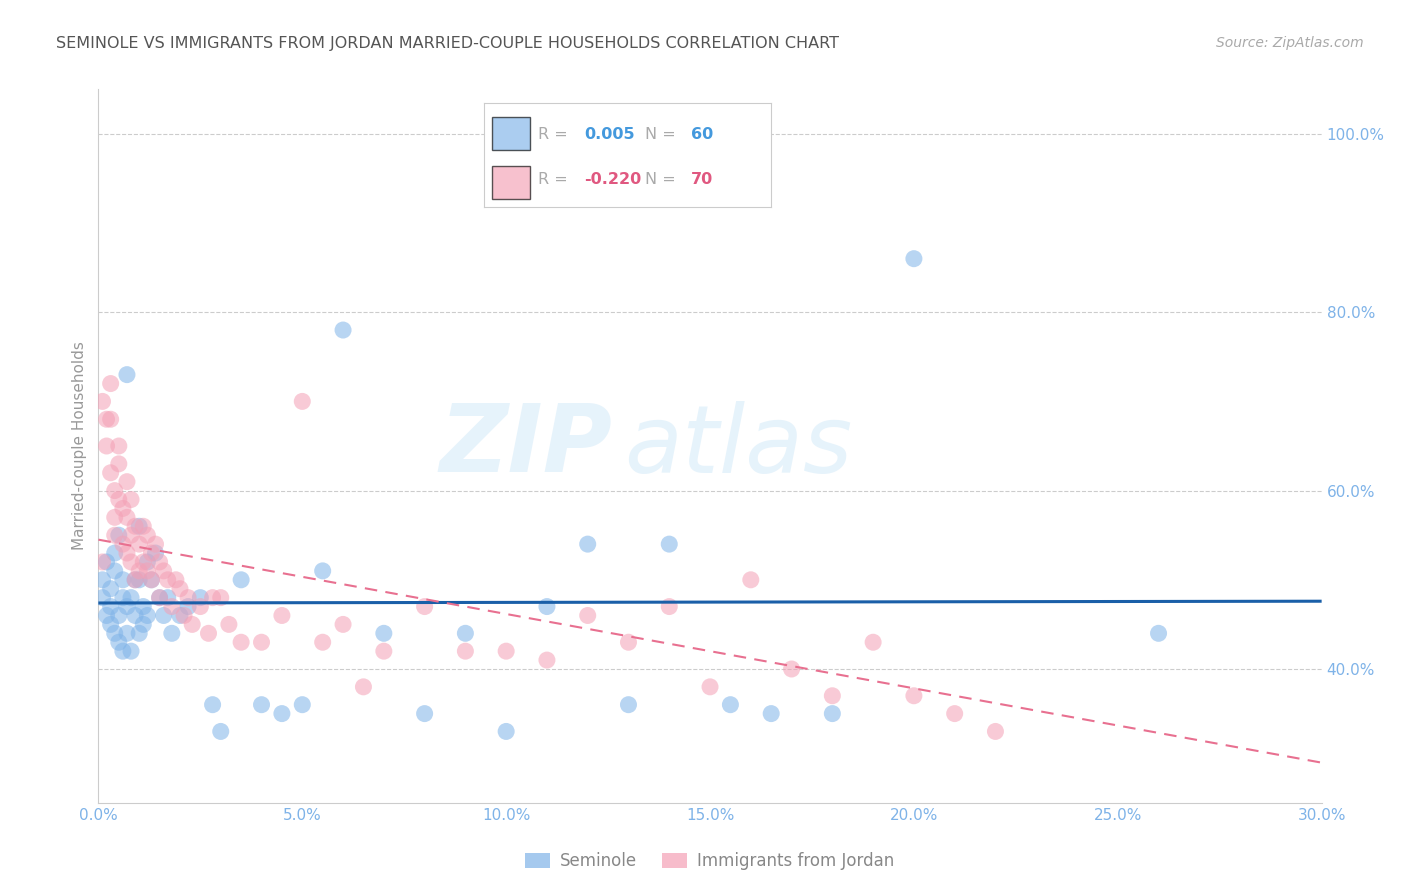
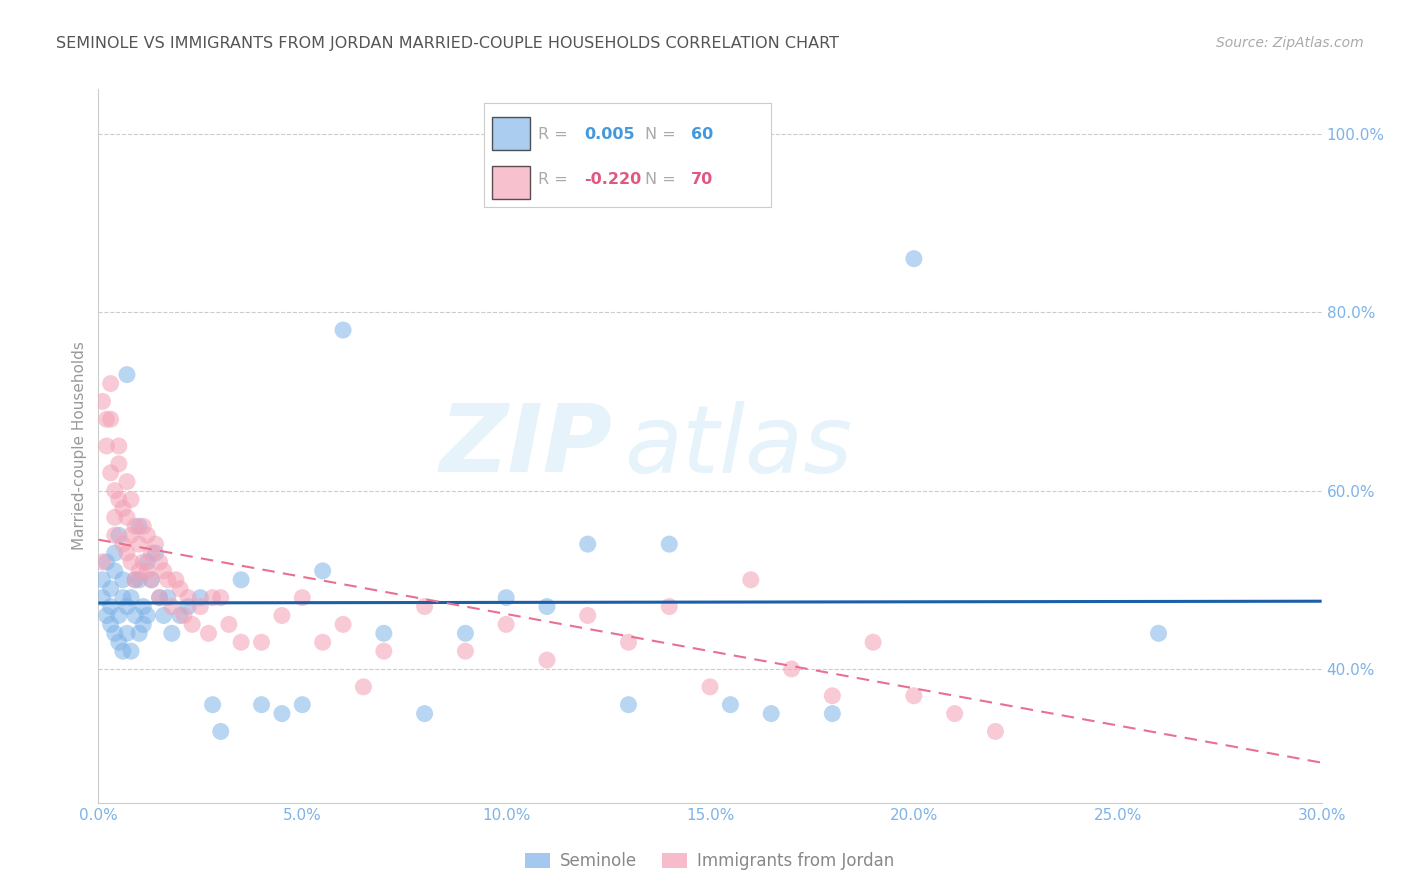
Immigrants from Jordan/5.0%: 70% -> 48%
Seminole/10.0%: 33% -> 48%
Immigrants from Jordan/10.0%: 42% -> 45%
